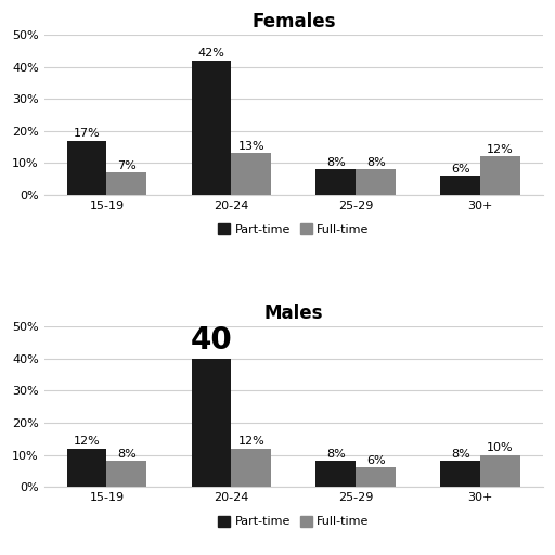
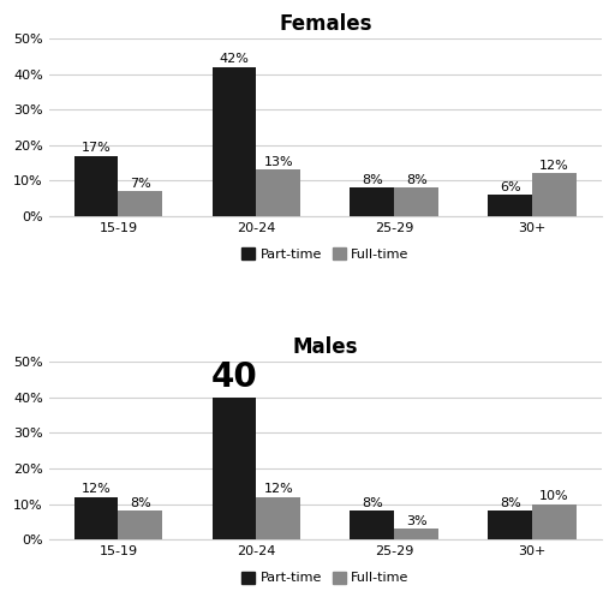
Males/Full-time/25-29: 6% -> 3%
